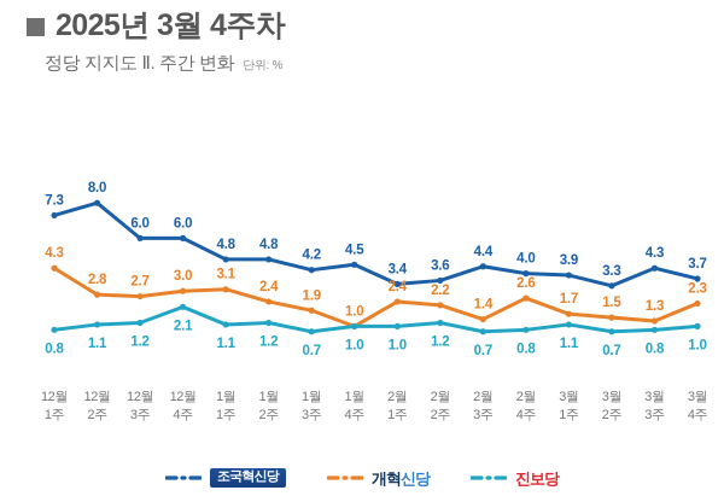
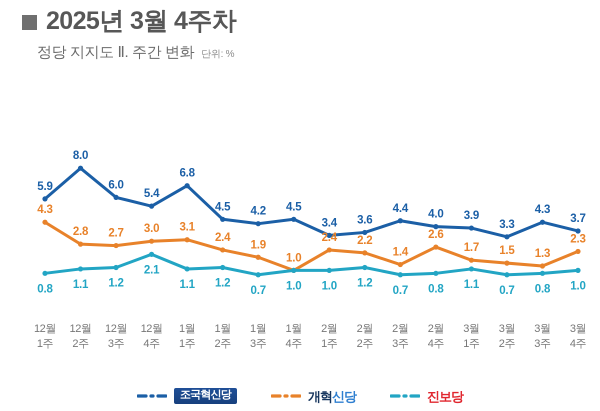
조국혁신당/12월 1주: 7.3 -> 5.9
조국혁신당/12월 4주: 6.0 -> 5.4
조국혁신당/1월 1주: 4.8 -> 6.8
조국혁신당/1월 2주: 4.8 -> 4.5
